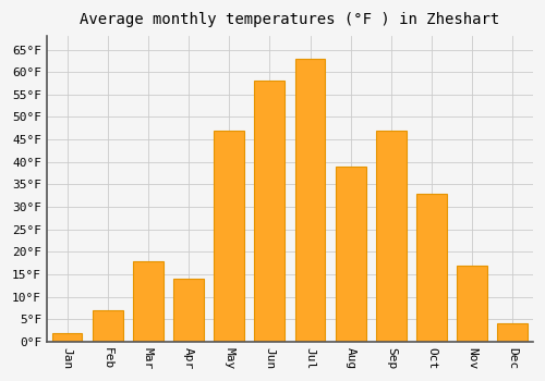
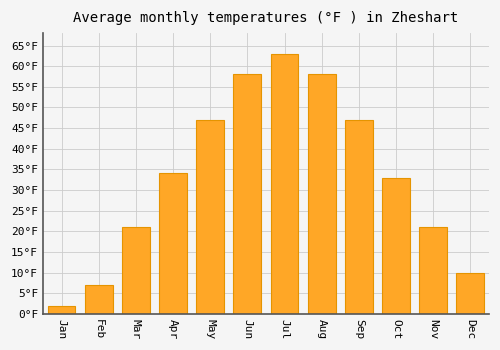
Mar: 18°F -> 21°F
Apr: 14°F -> 34°F
Aug: 39°F -> 58°F
Nov: 17°F -> 21°F
Dec: 4°F -> 10°F
